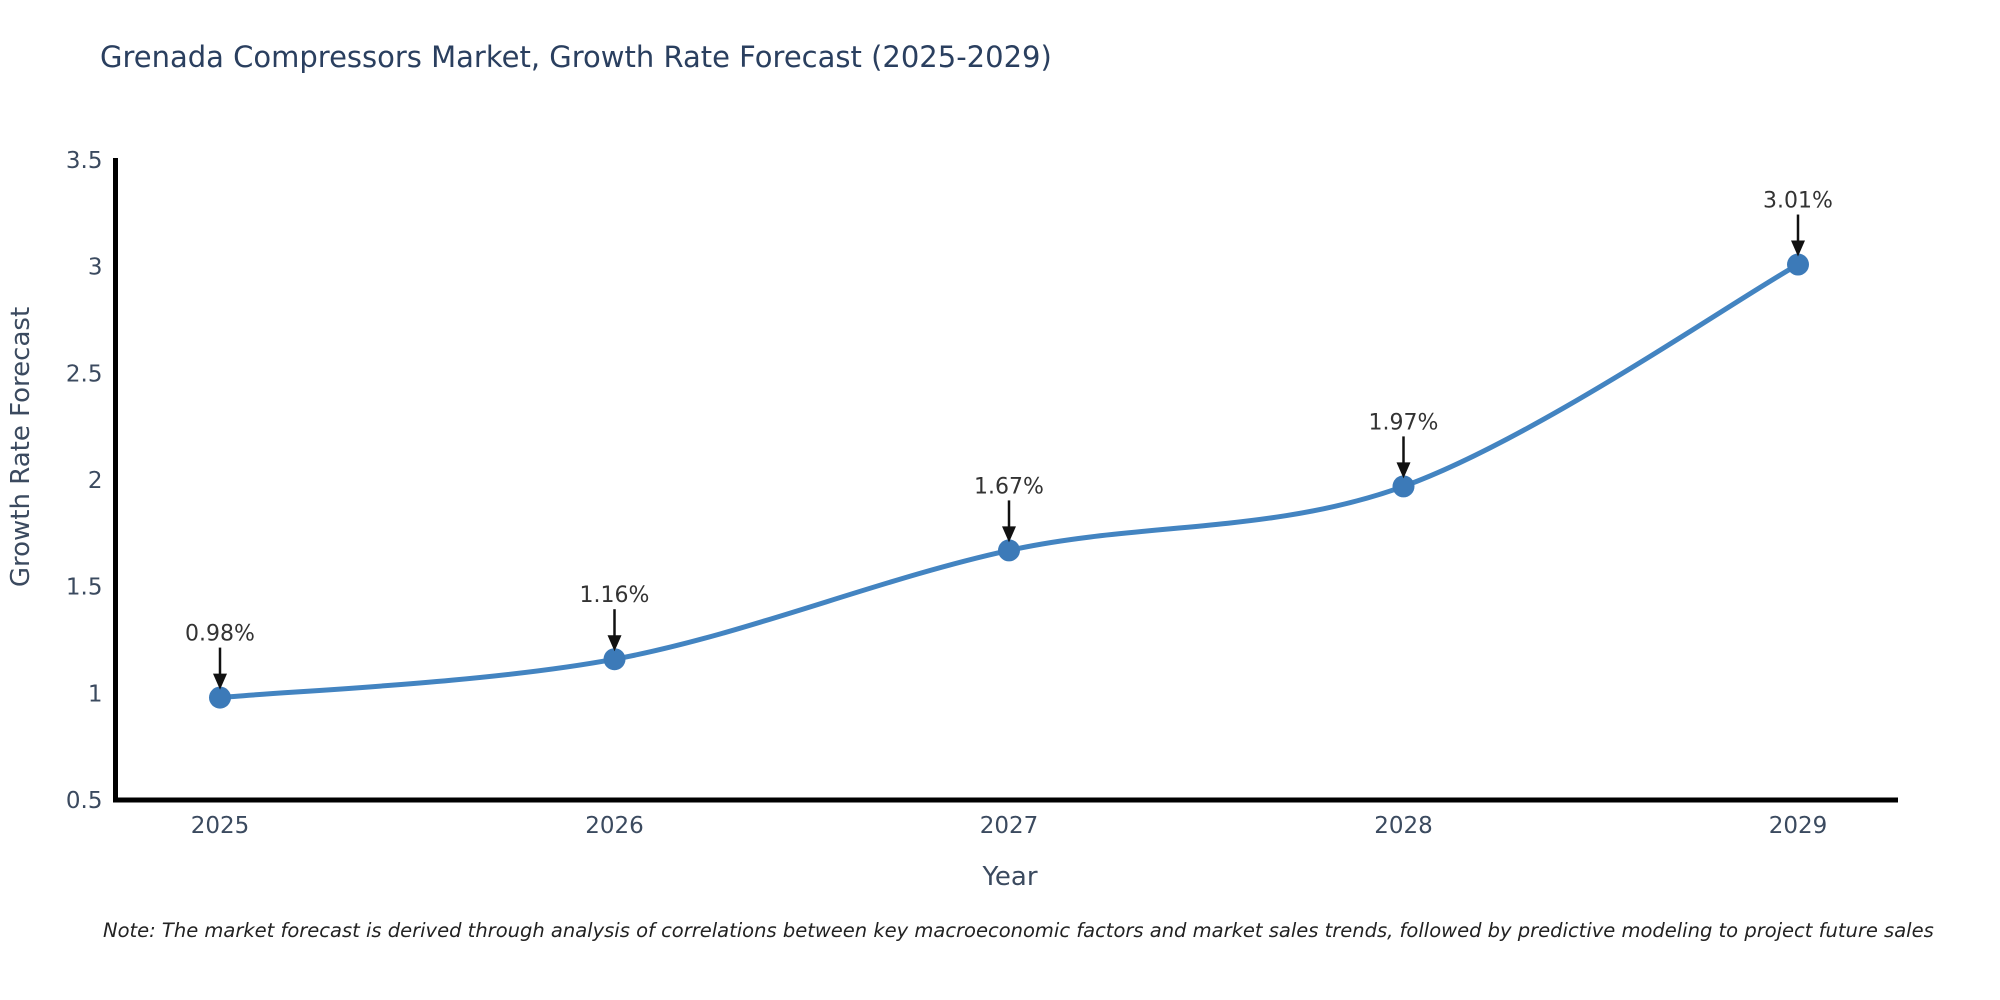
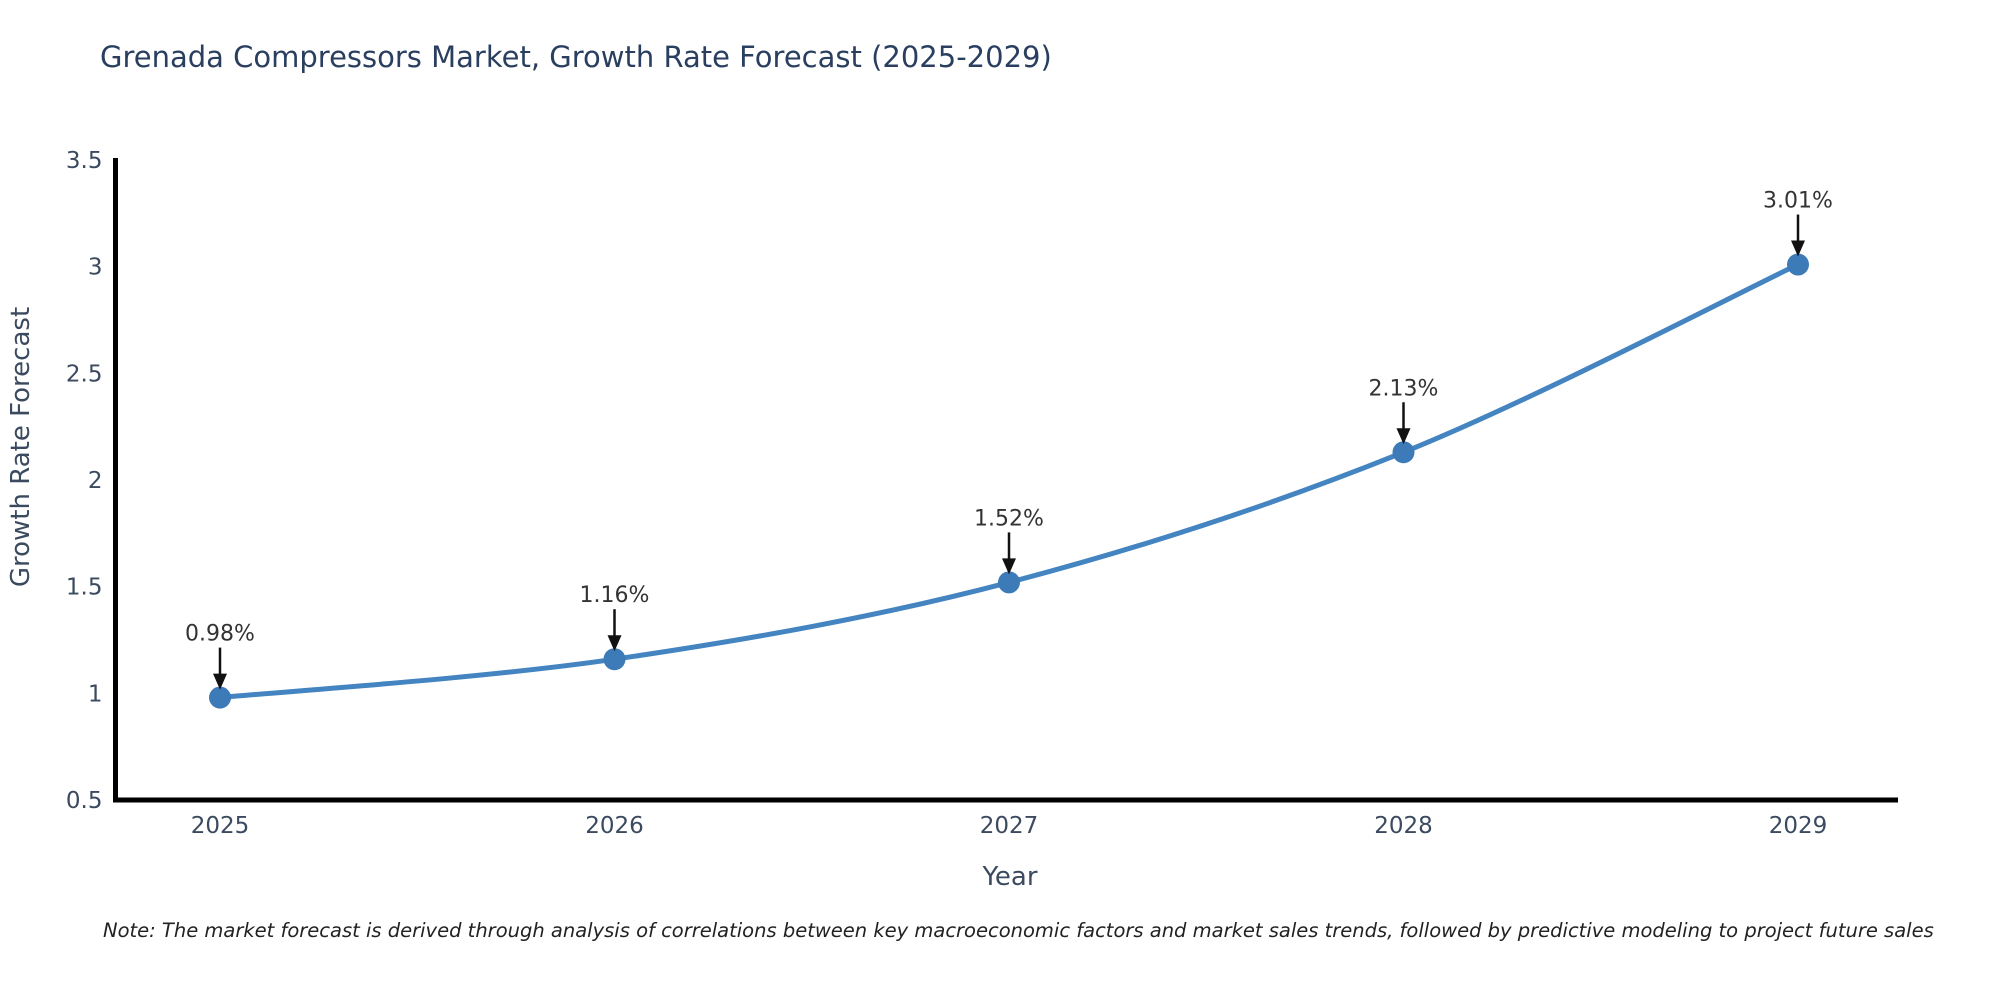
2027: 1.67% -> 1.52%
2028: 1.97% -> 2.13%
